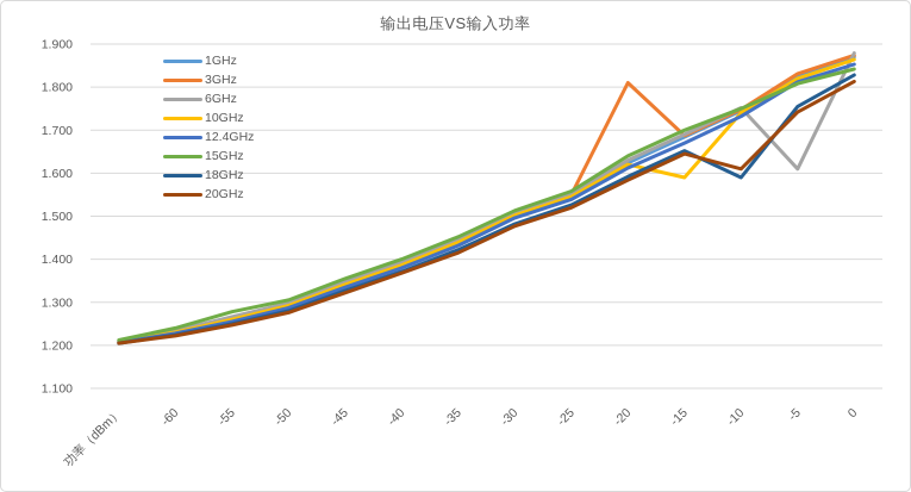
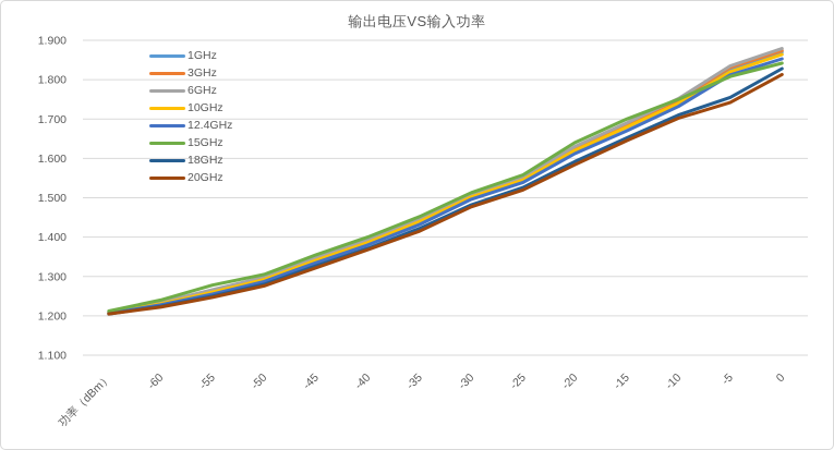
3GHz/-20: 1.81 -> 1.63
10GHz/-15: 1.59 -> 1.68
18GHz/-10: 1.59 -> 1.71
20GHz/-10: 1.61 -> 1.70
6GHz/-5: 1.61 -> 1.83
